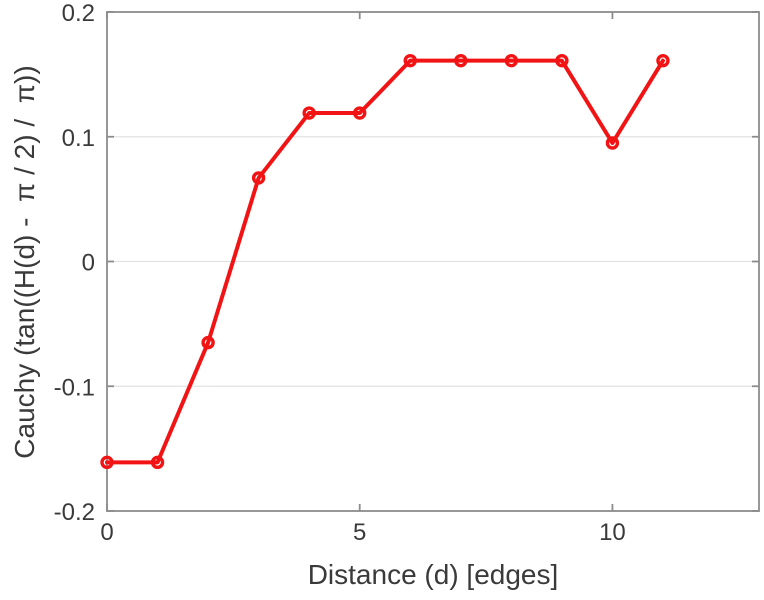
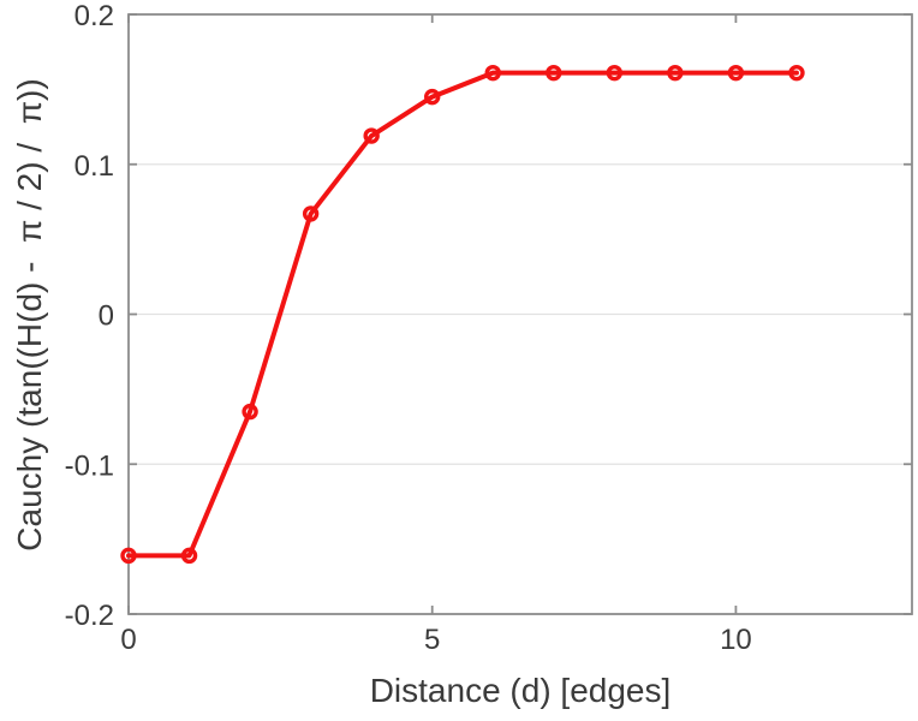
5: 0.119 -> 0.145
10: 0.095 -> 0.161
